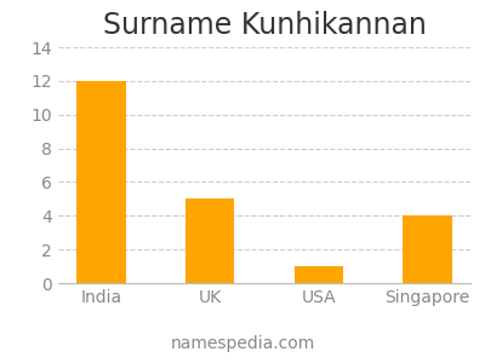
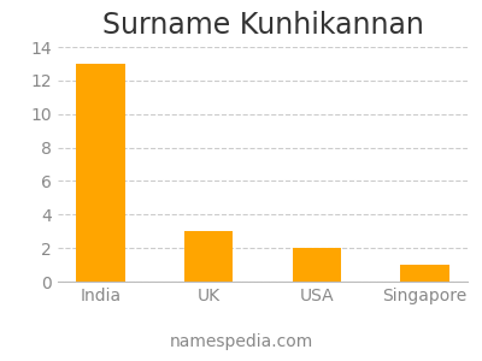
India: 12 -> 13
UK: 5 -> 3
USA: 1 -> 2
Singapore: 4 -> 1
